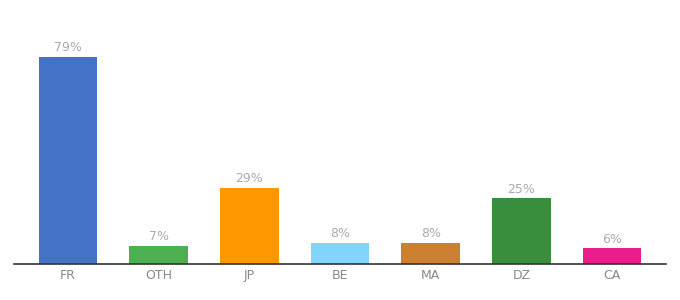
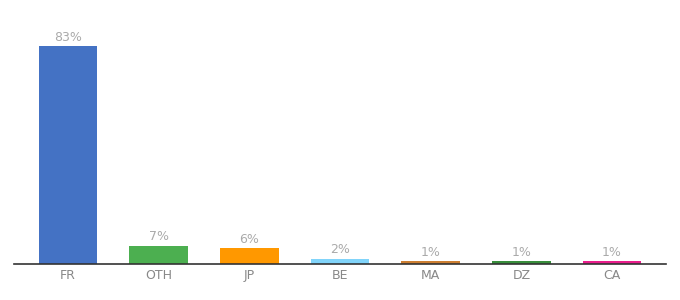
FR: 79% -> 83%
JP: 29% -> 6%
BE: 8% -> 2%
MA: 8% -> 1%
DZ: 25% -> 1%
CA: 6% -> 1%
